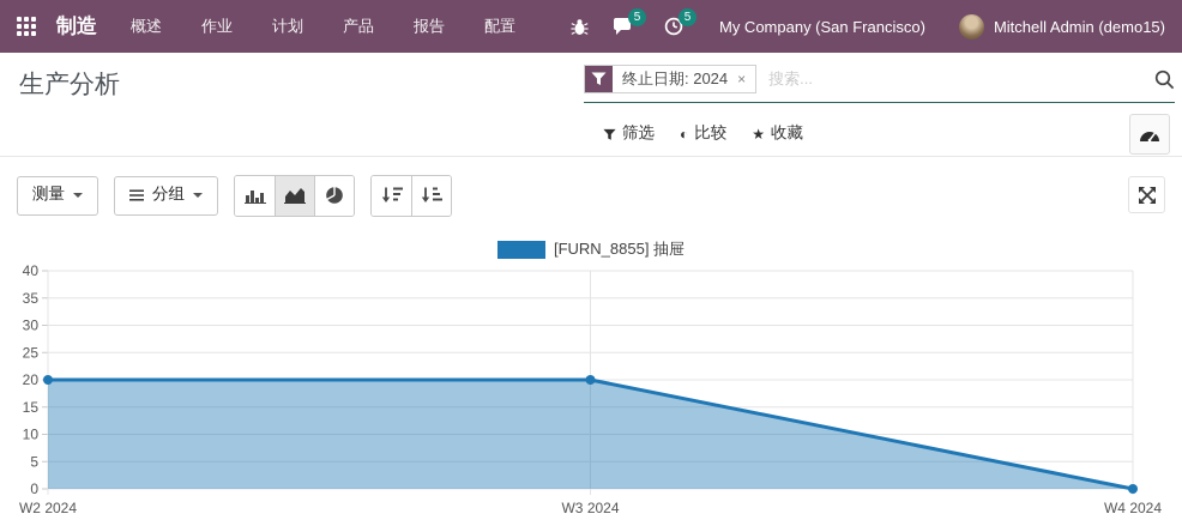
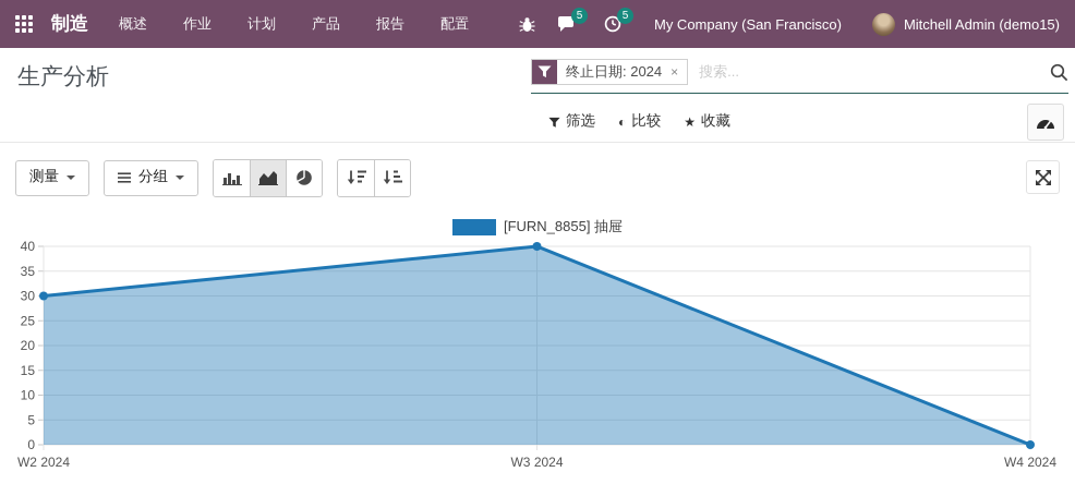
W2 2024: 20 -> 30
W3 2024: 20 -> 40
